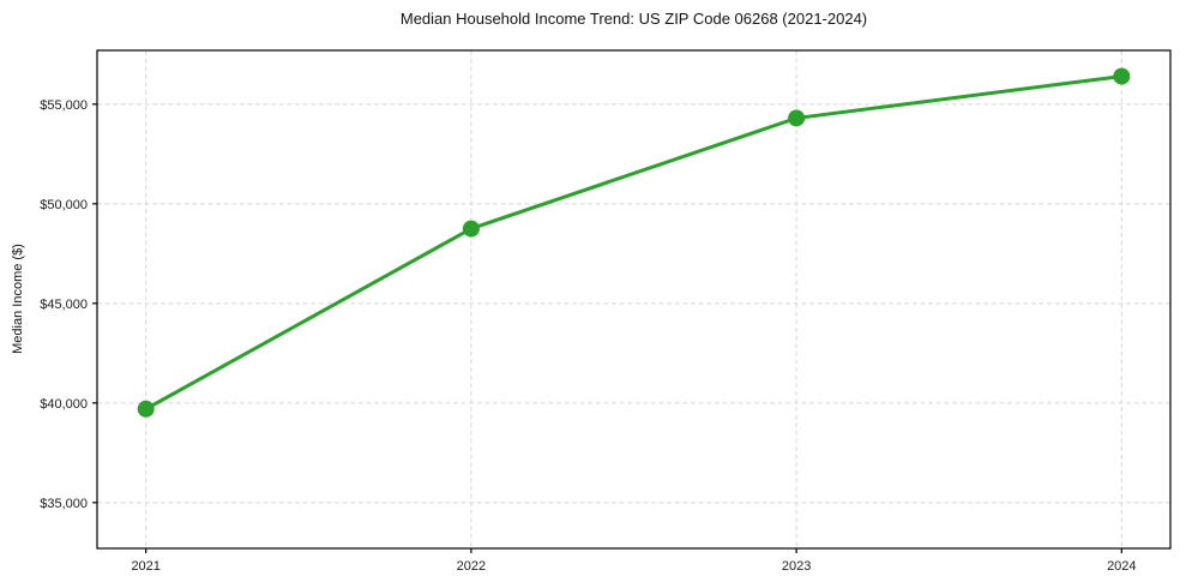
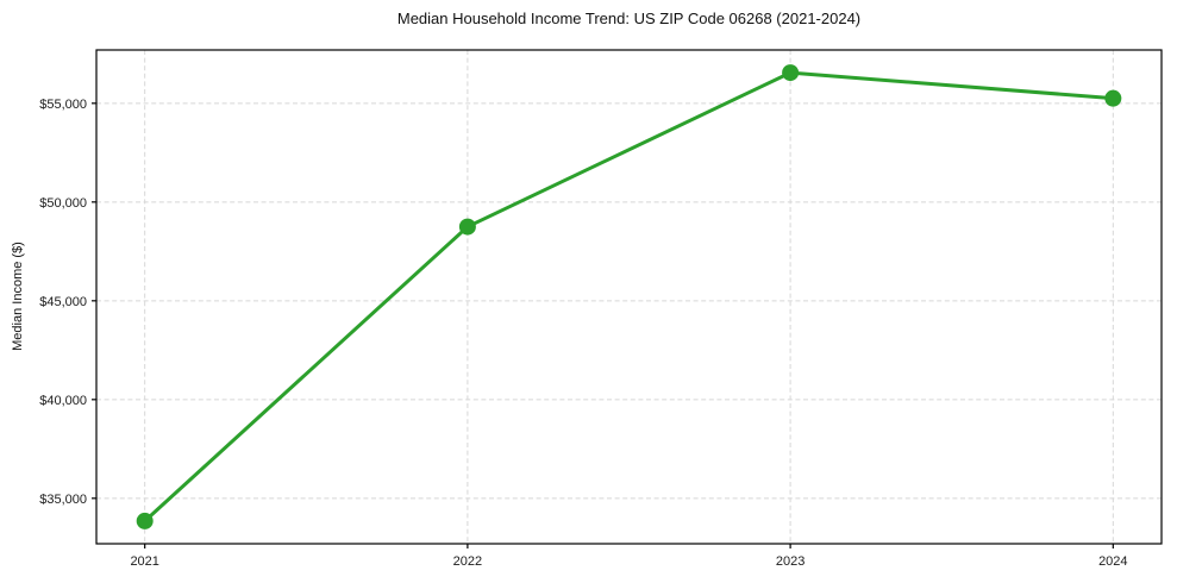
2021: $39700 -> $33800
2023: $54300 -> $56600
2024: $56400 -> $55200
